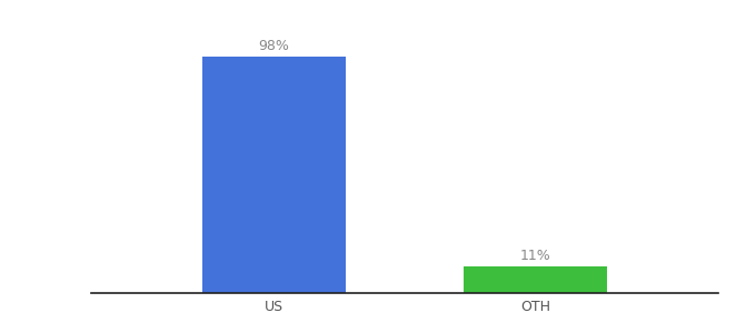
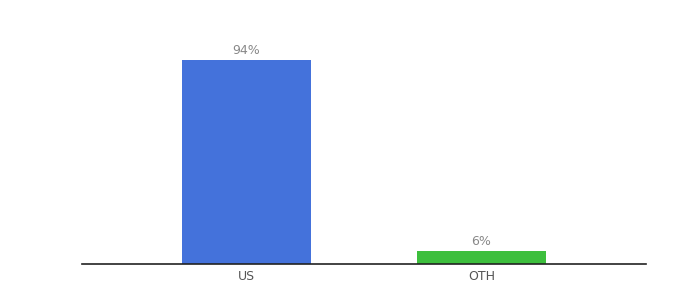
US: 98% -> 94%
OTH: 11% -> 6%
